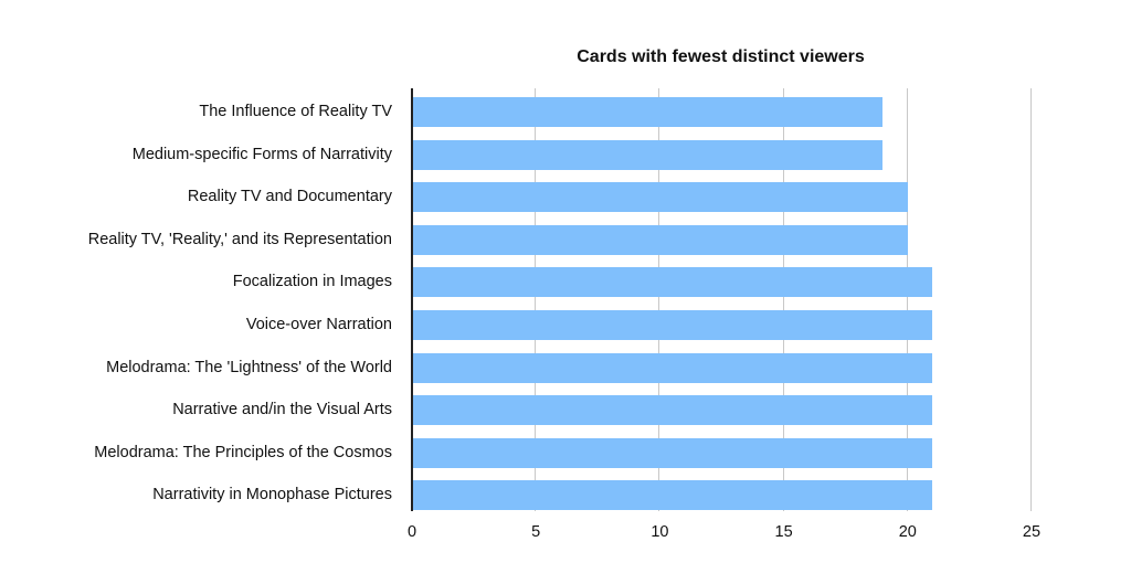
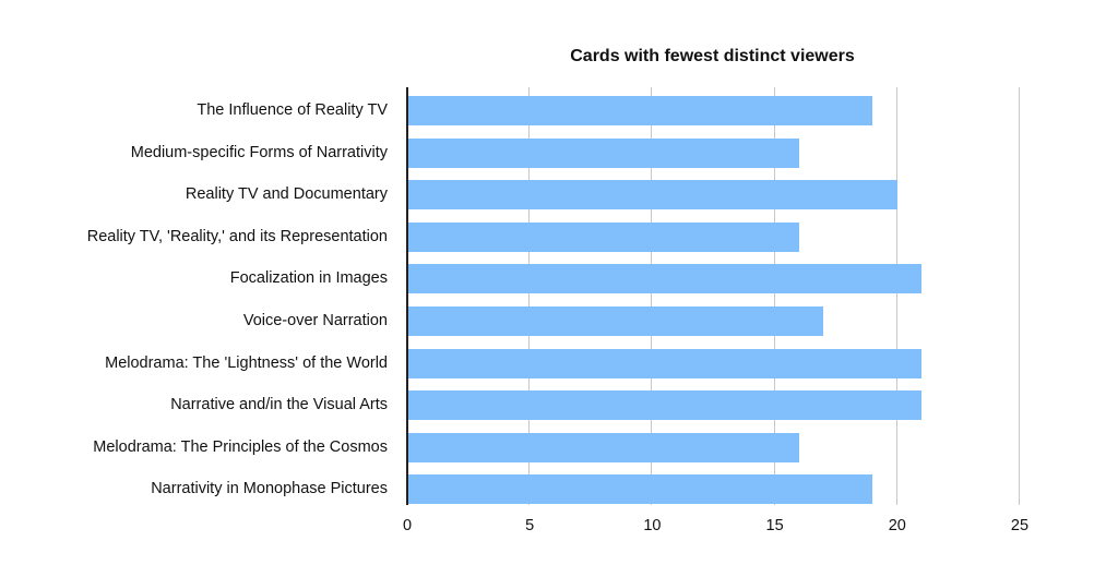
Medium-specific Forms of Narrativity: 19 -> 16
Reality TV, 'Reality,' and its Representation: 20 -> 16
Voice-over Narration: 21 -> 17
Melodrama: The Principles of the Cosmos: 21 -> 16
Narrativity in Monophase Pictures: 21 -> 19
